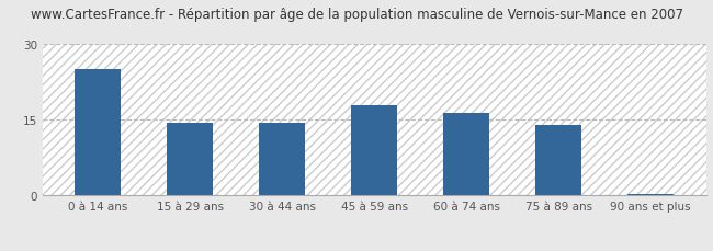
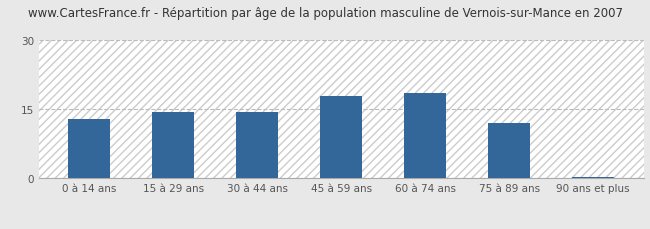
0 à 14 ans: 25.0 -> 13.0
60 à 74 ans: 16.5 -> 18.5
75 à 89 ans: 14.0 -> 12.0
